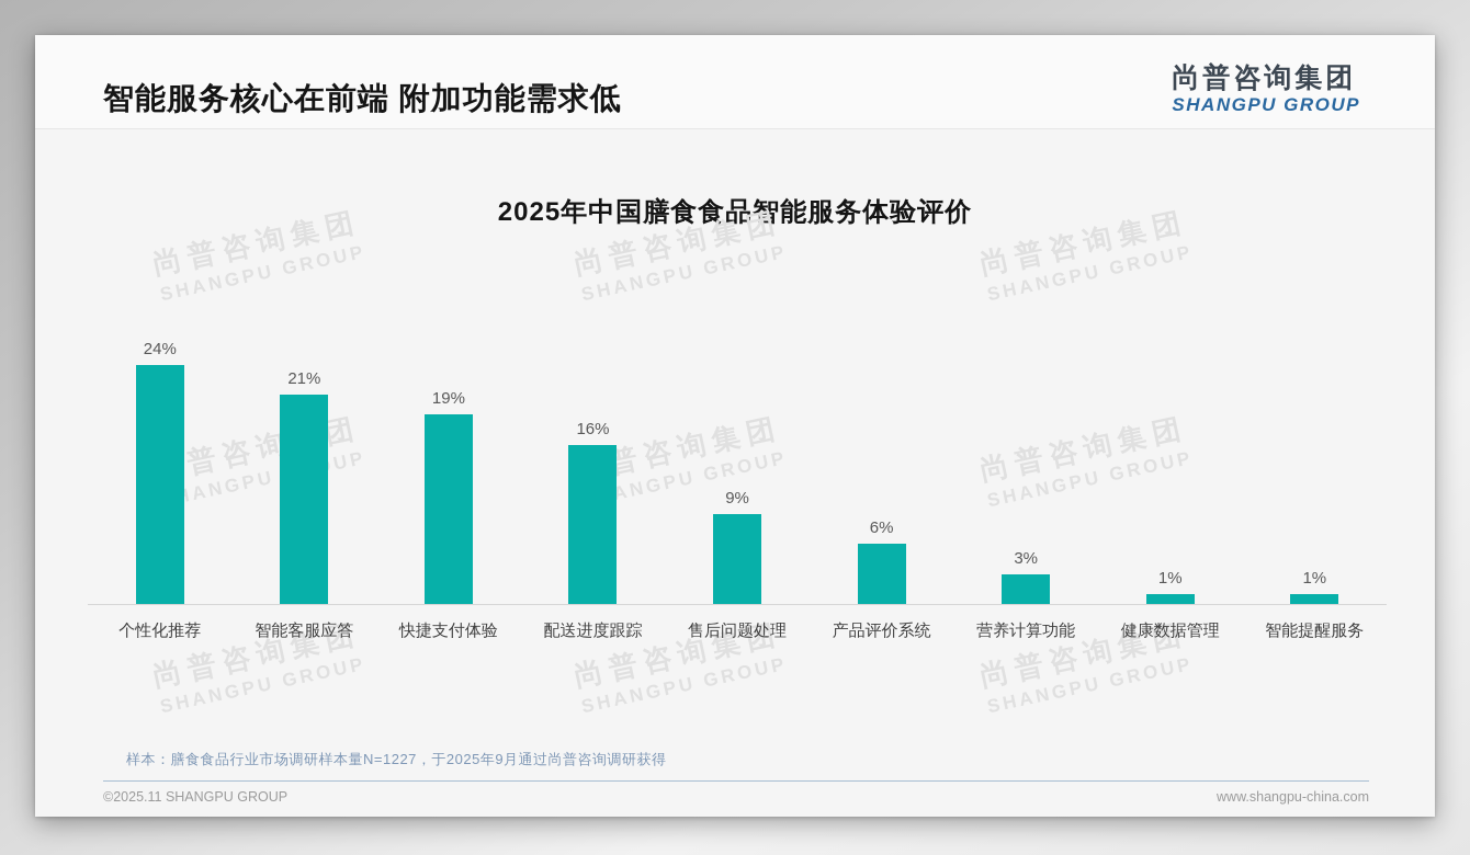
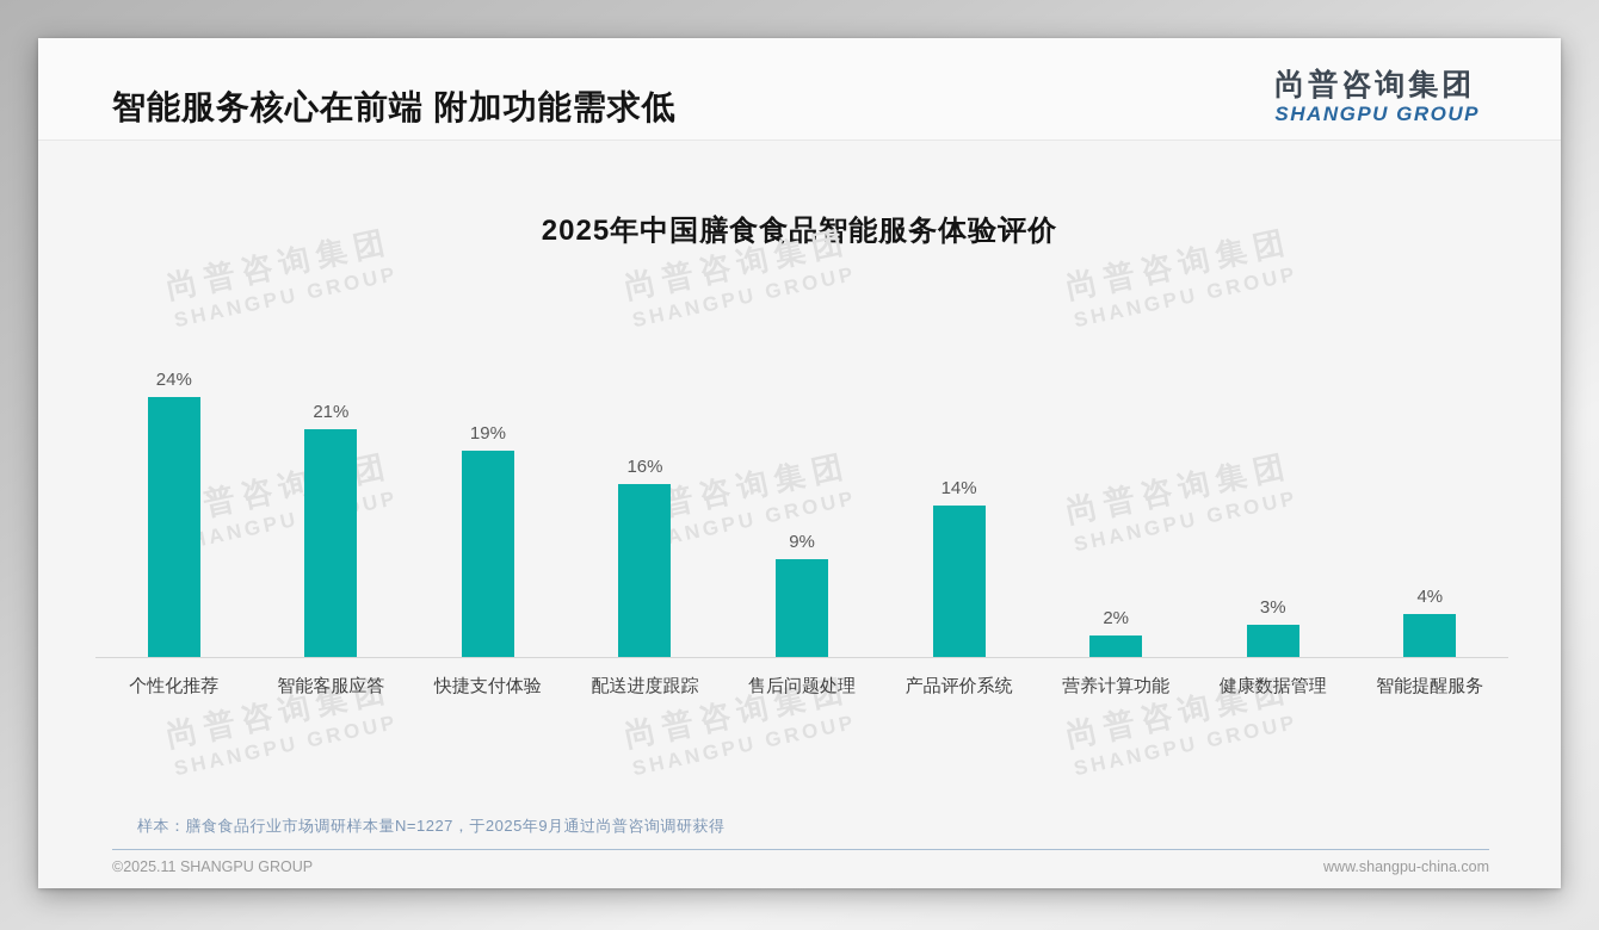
产品评价系统: 6% -> 14%
营养计算功能: 3% -> 2%
健康数据管理: 1% -> 3%
智能提醒服务: 1% -> 4%
